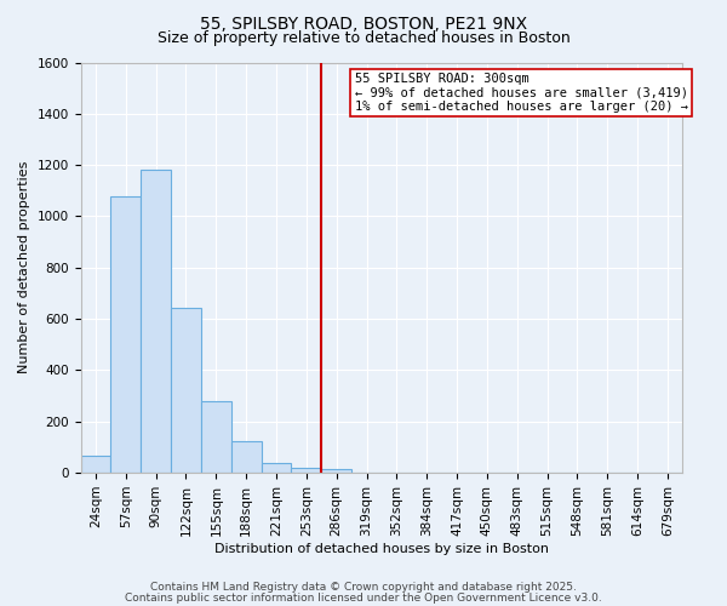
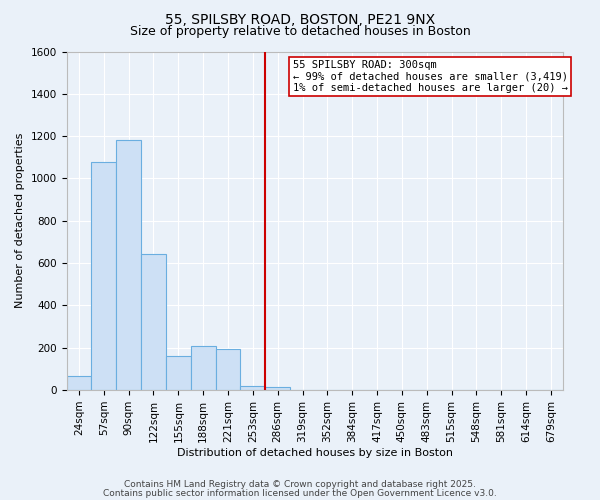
155sqm: 280 -> 160
188sqm: 125 -> 210
221sqm: 40 -> 195
